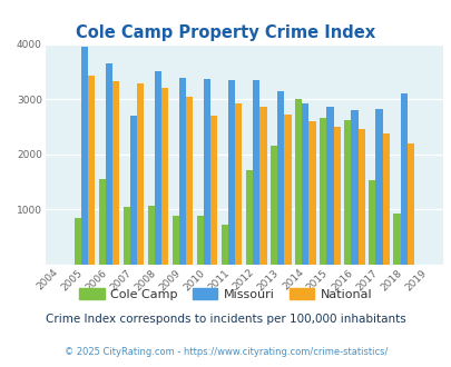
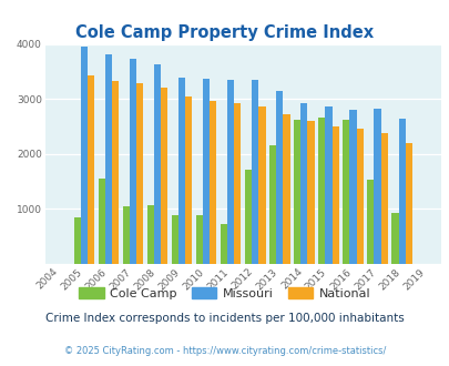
Missouri/2006: 3650 -> 3820
Missouri/2007: 2700 -> 3720
Missouri/2008: 3500 -> 3630
National/2010: 2700 -> 2970
Cole Camp/2014: 3000 -> 2620
Missouri/2018: 3100 -> 2640
